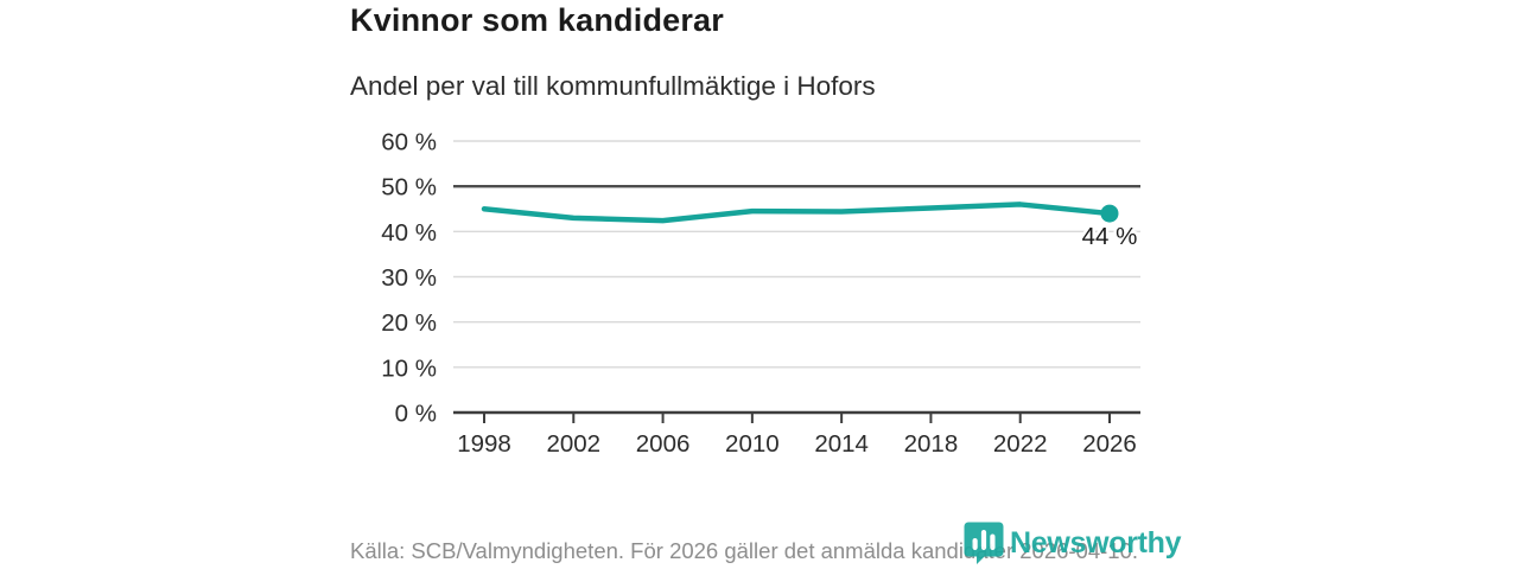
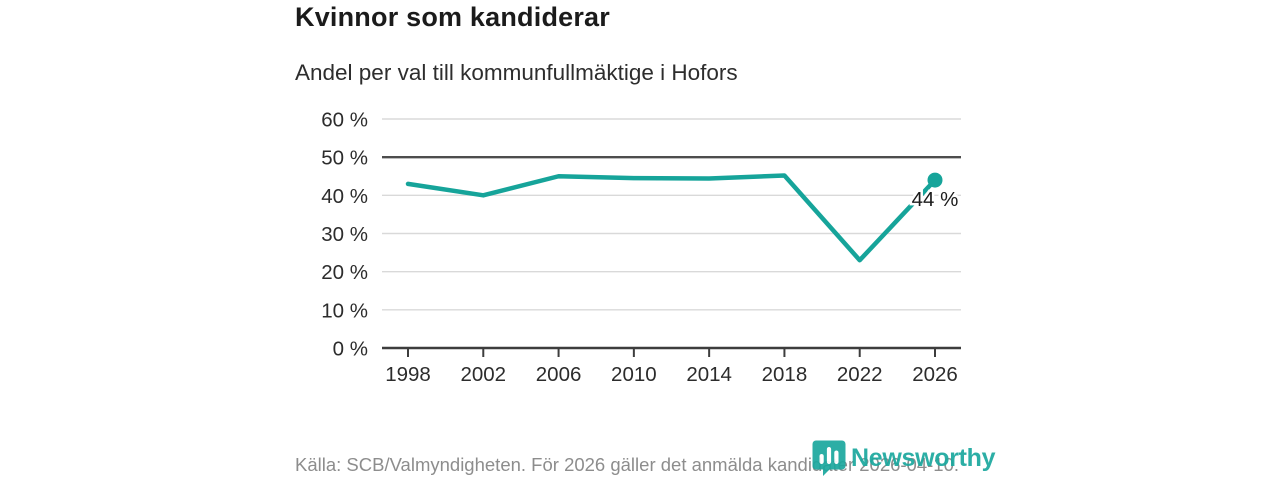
1998: 45% -> 43%
2002: 43% -> 40%
2006: 42% -> 45%
2022: 46% -> 23%
